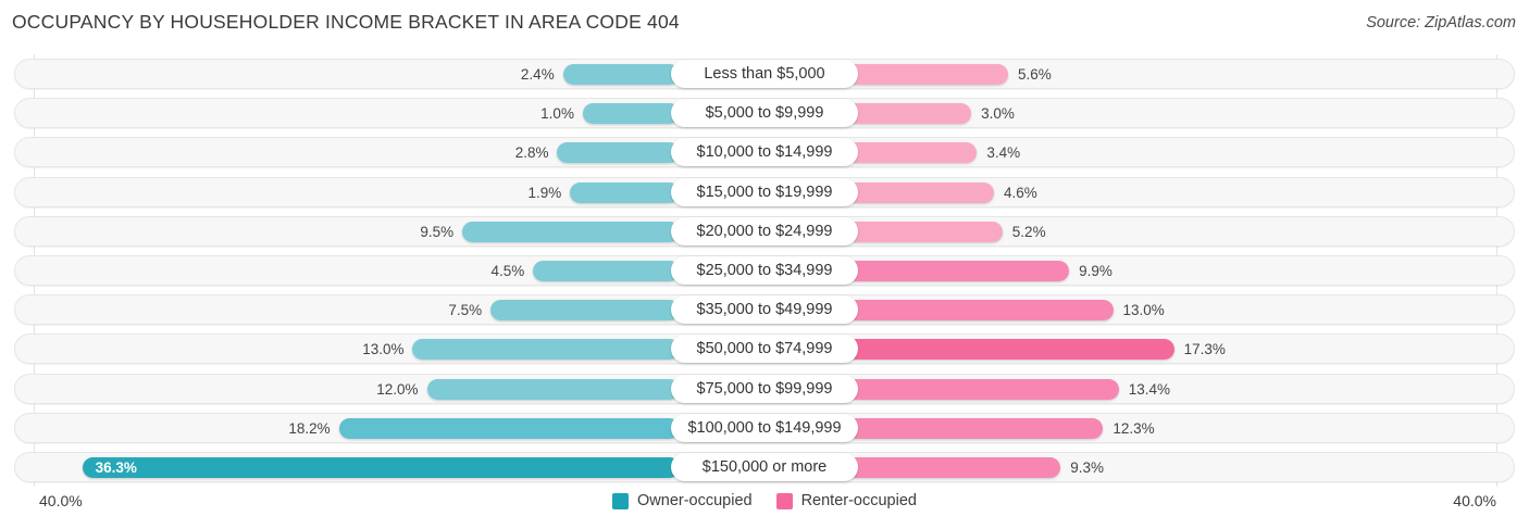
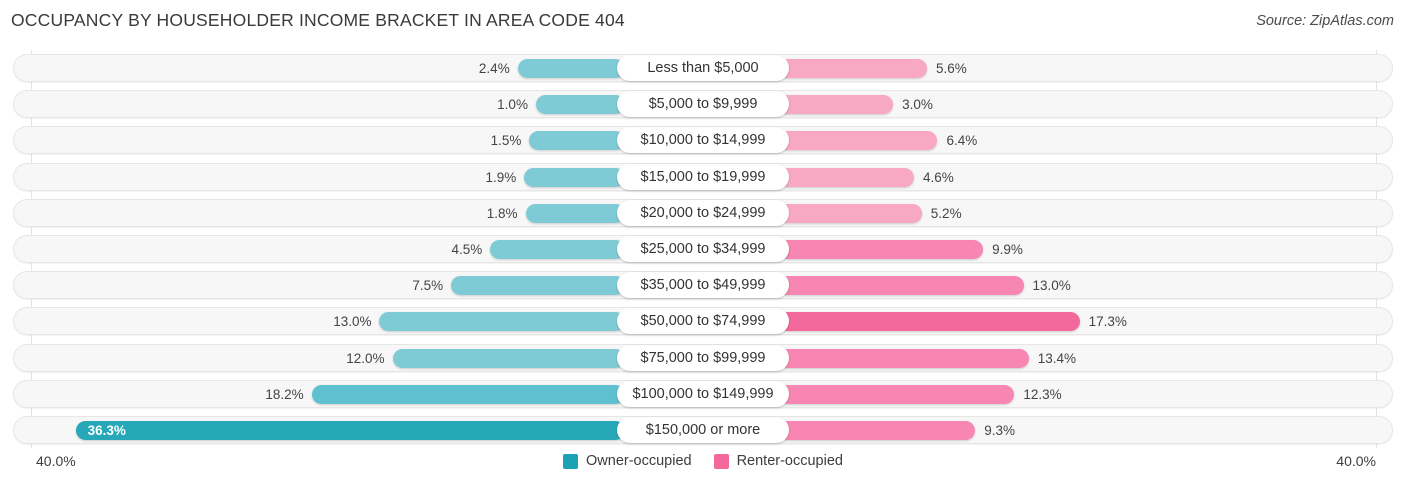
Owner-occupied/$10,000 to $14,999: 2.8% -> 1.5%
Renter-occupied/$10,000 to $14,999: 3.4% -> 6.4%
Owner-occupied/$20,000 to $24,999: 9.5% -> 1.8%
